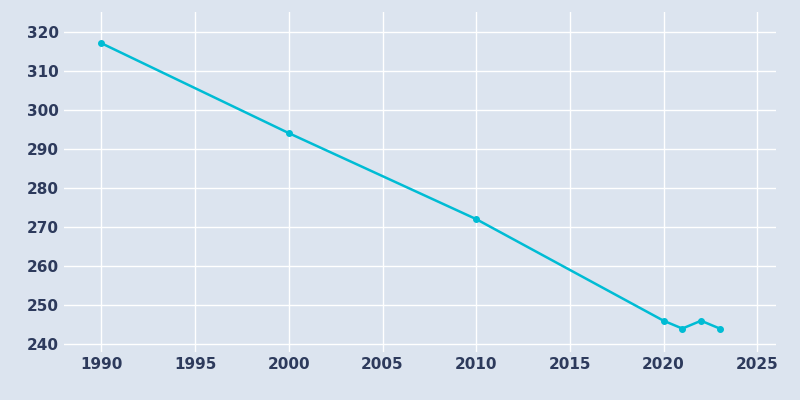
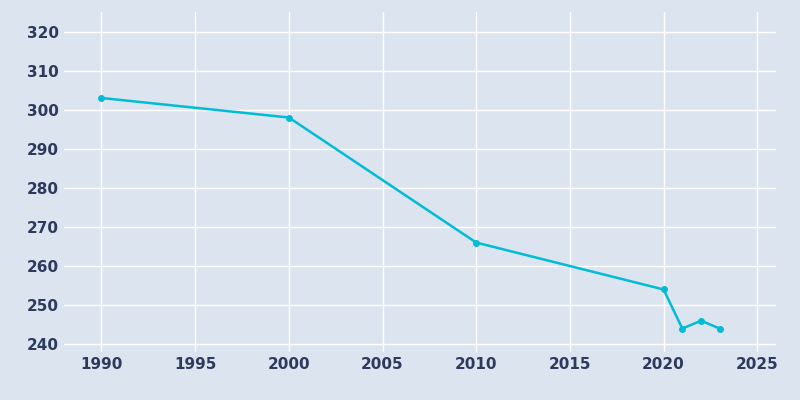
1990: 317 -> 303
2000: 294 -> 298
2010: 272 -> 266
2020: 246 -> 254
